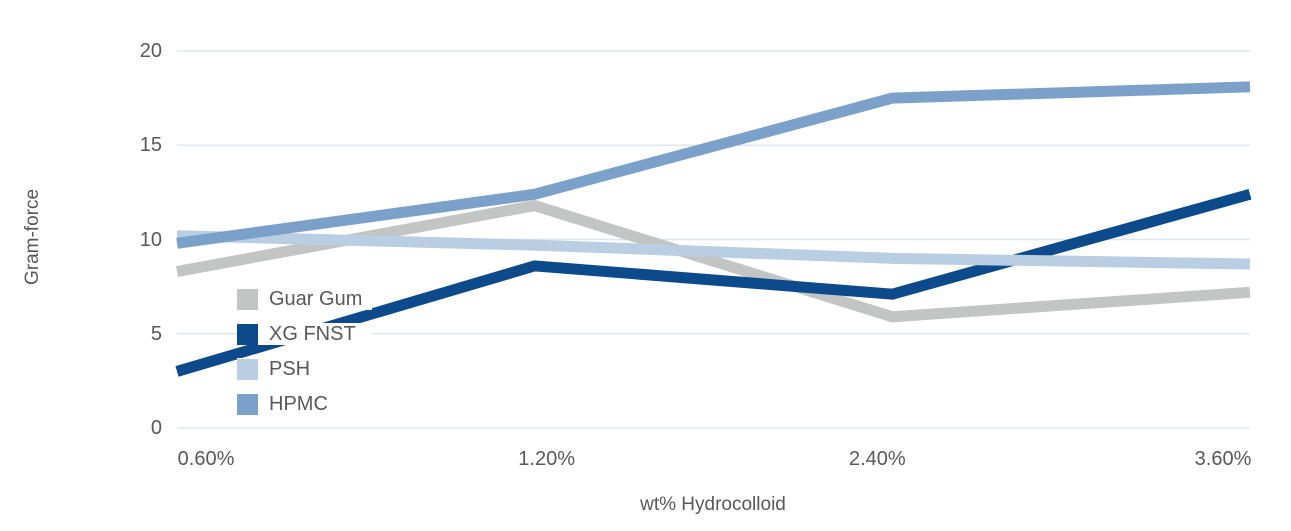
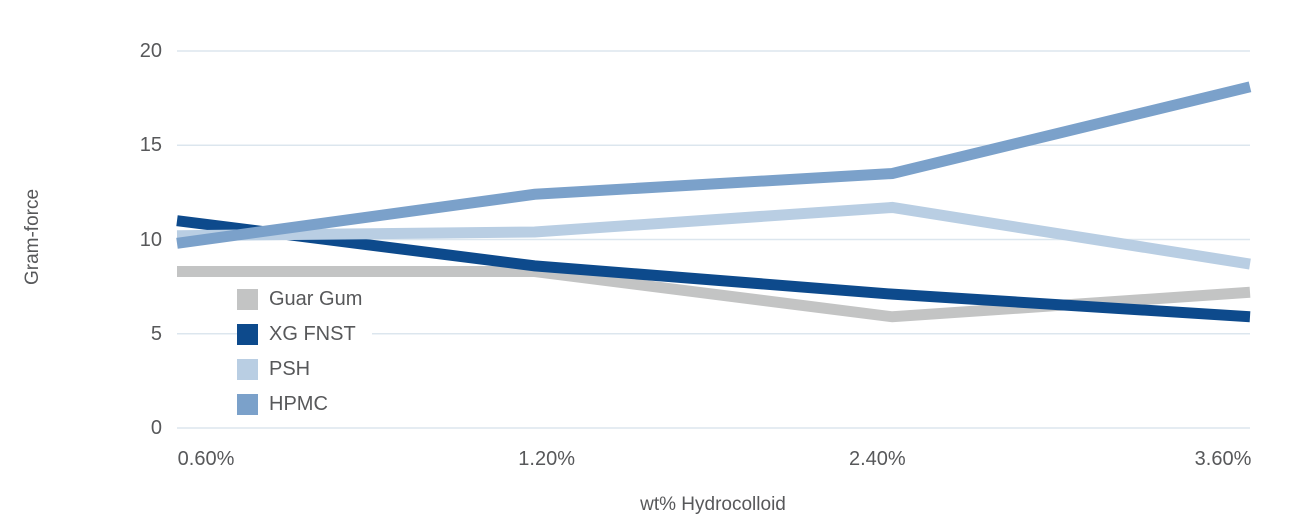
XG FNST/0.60%: 3.0 -> 11.0
Guar Gum/1.20%: 11.8 -> 8.3
PSH/1.20%: 9.7 -> 10.4
PSH/2.40%: 9.0 -> 11.7
HPMC/2.40%: 17.5 -> 13.5
XG FNST/3.60%: 12.4 -> 5.9
